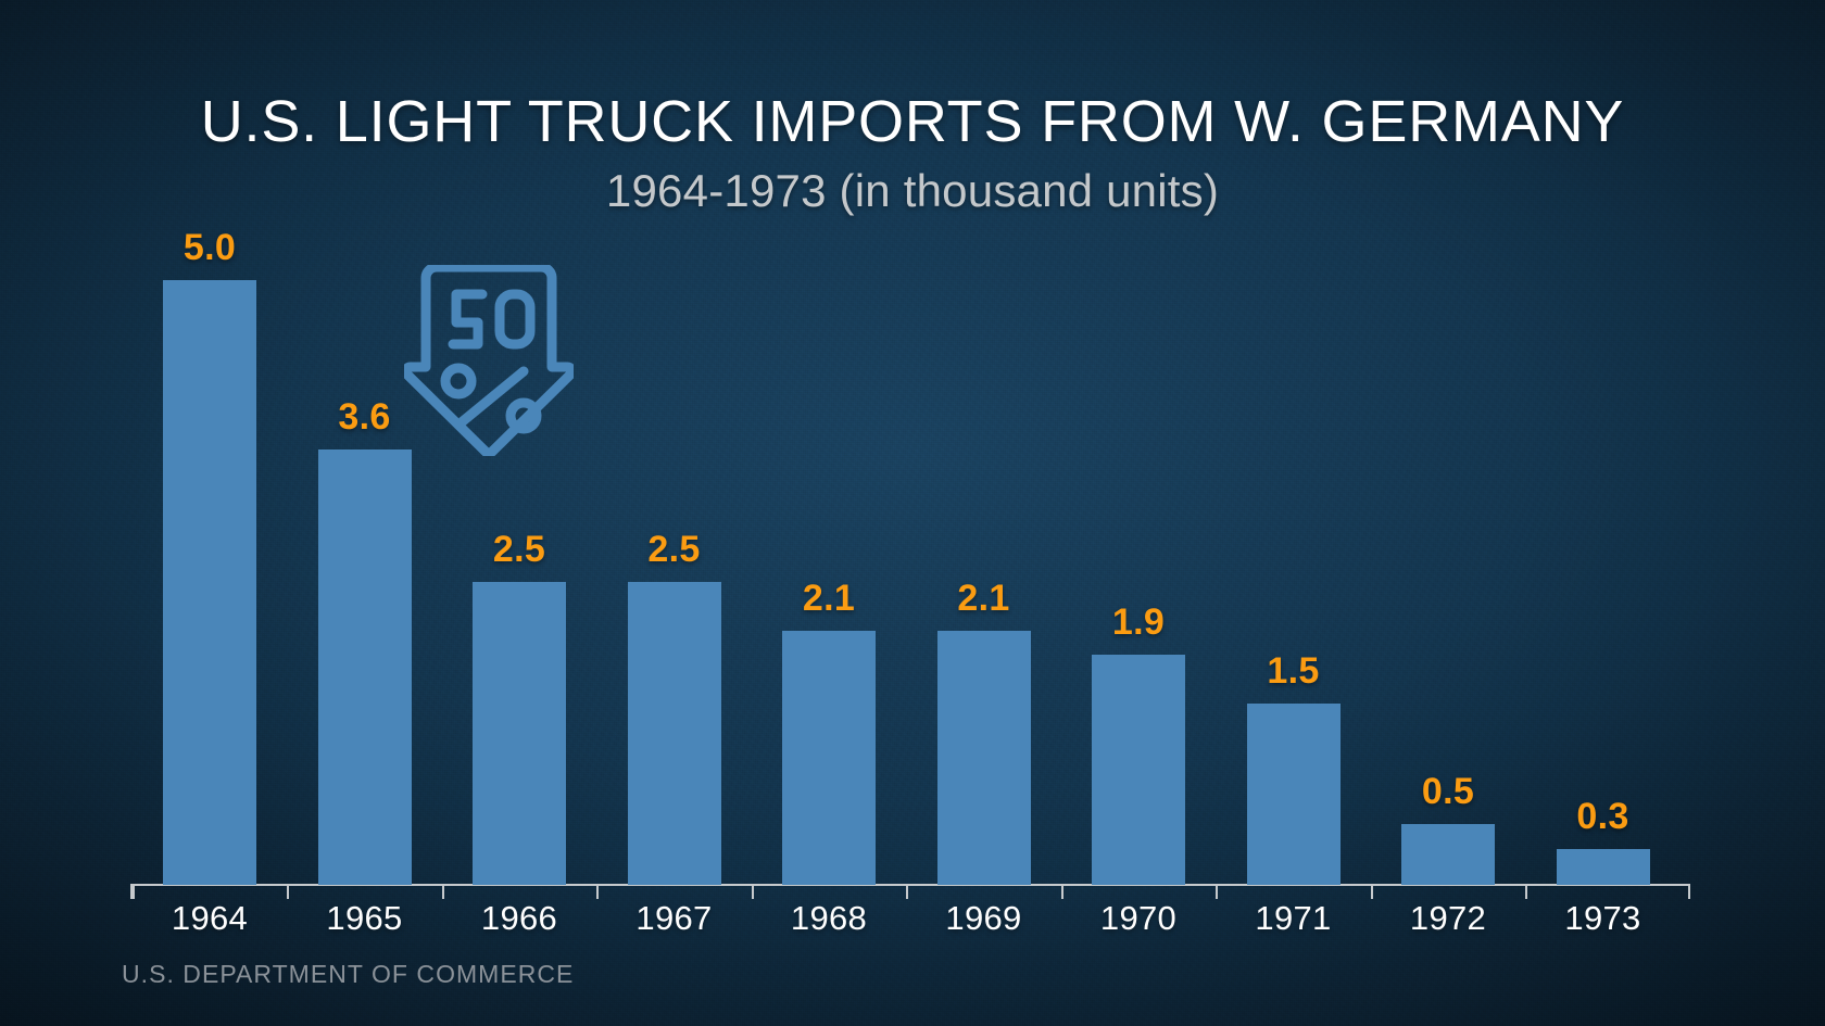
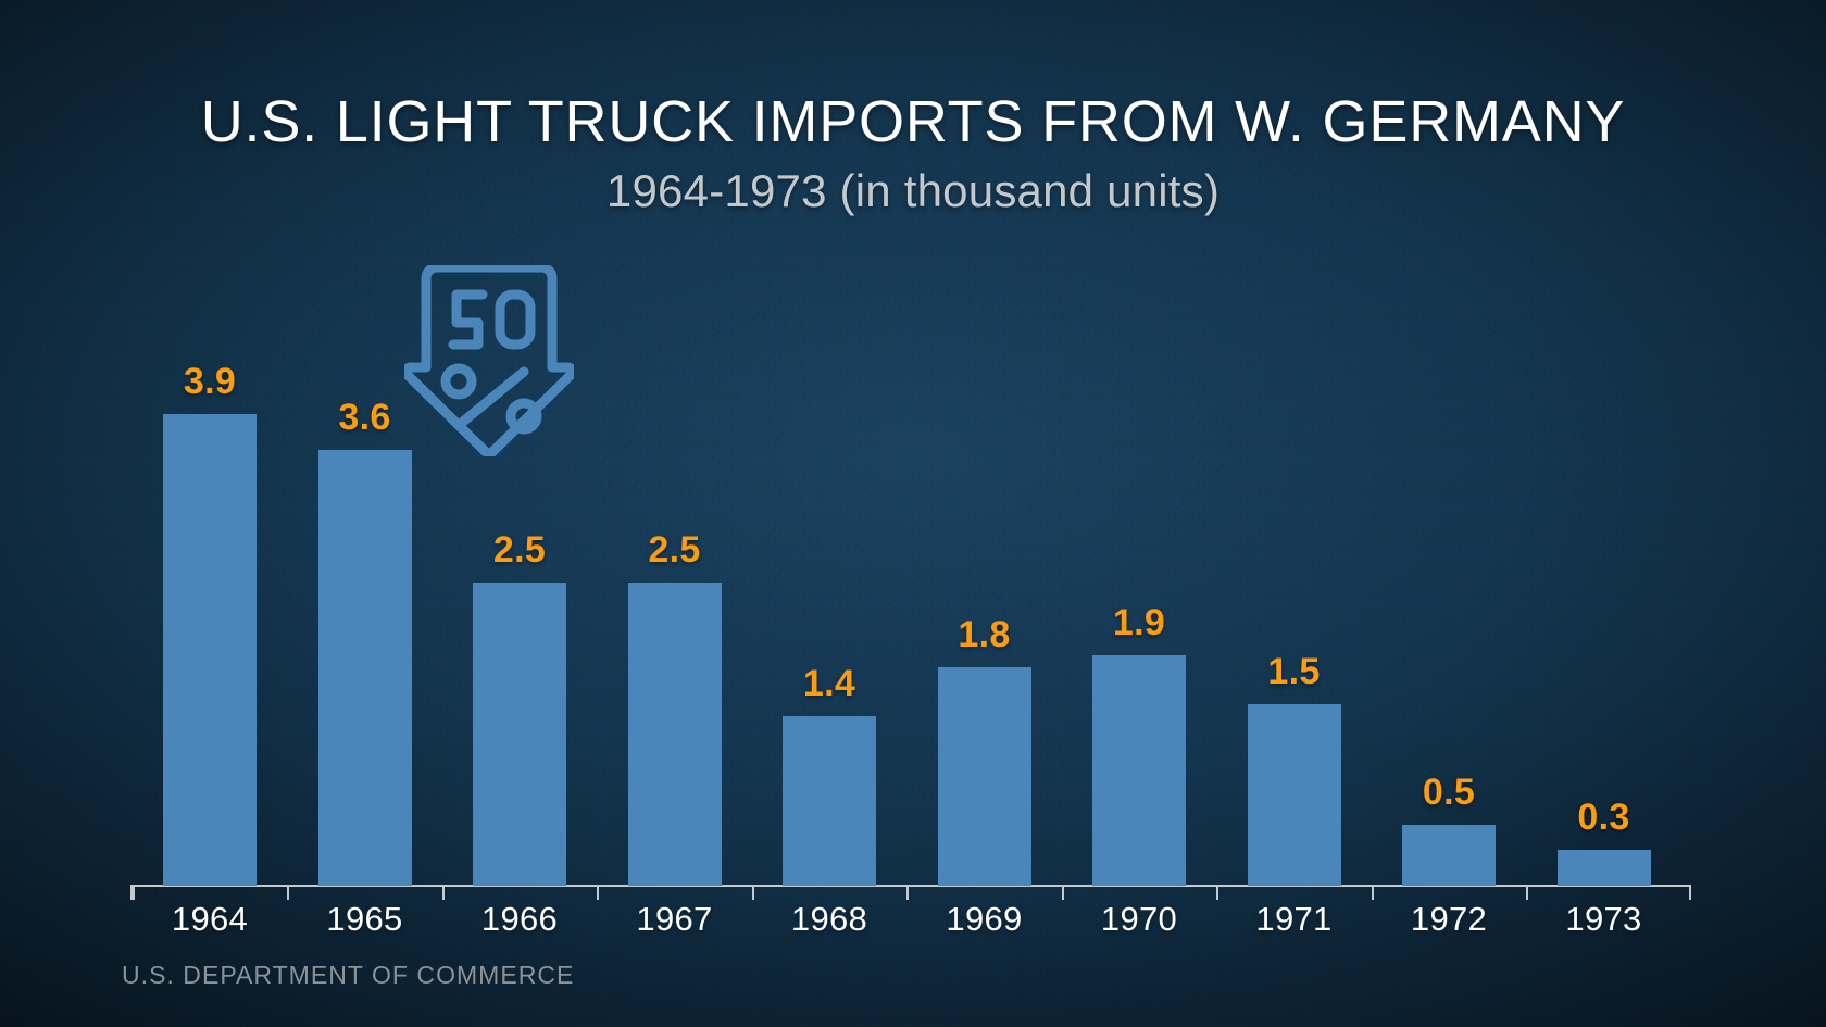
1964: 5.0 -> 3.9
1968: 2.1 -> 1.4
1969: 2.1 -> 1.8
